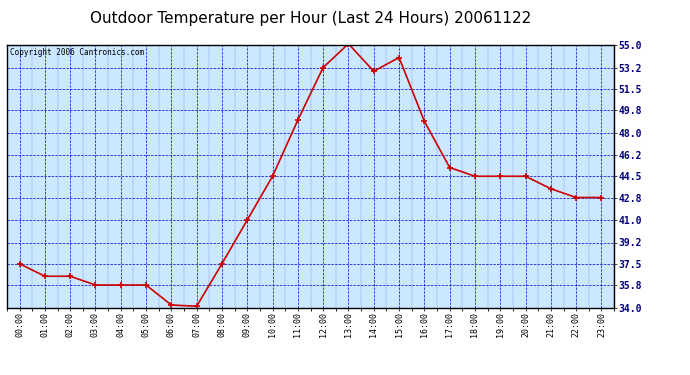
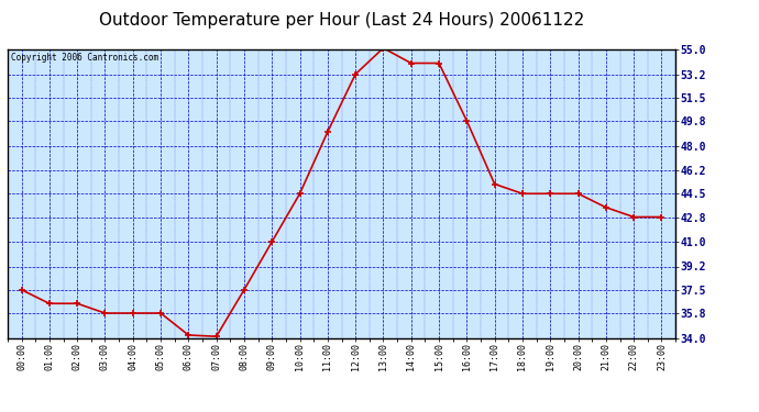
14:00: 52.9 -> 54.0
16:00: 48.9 -> 49.8
